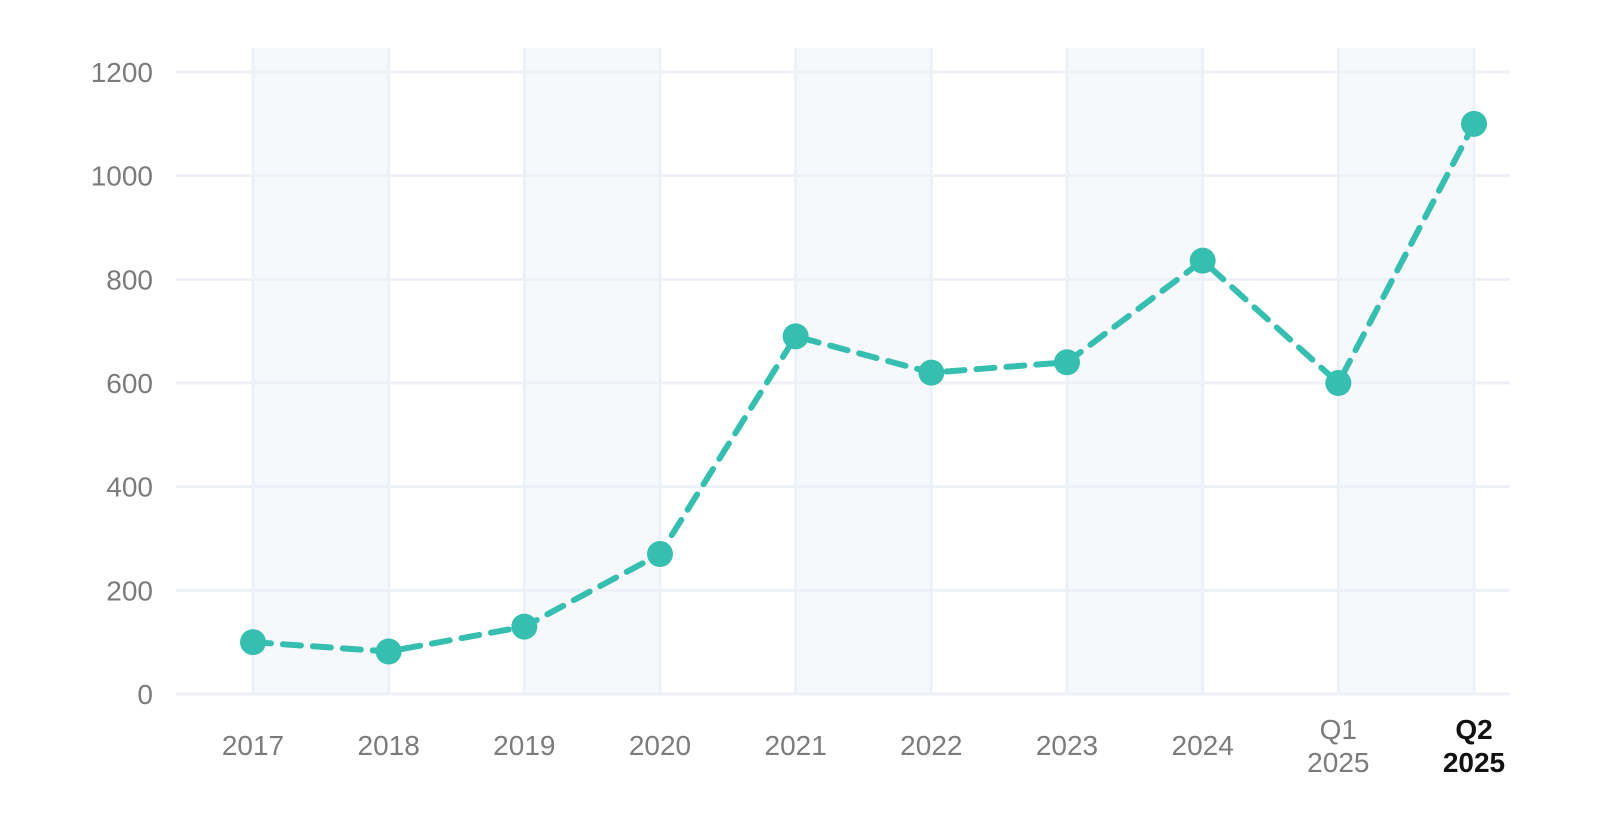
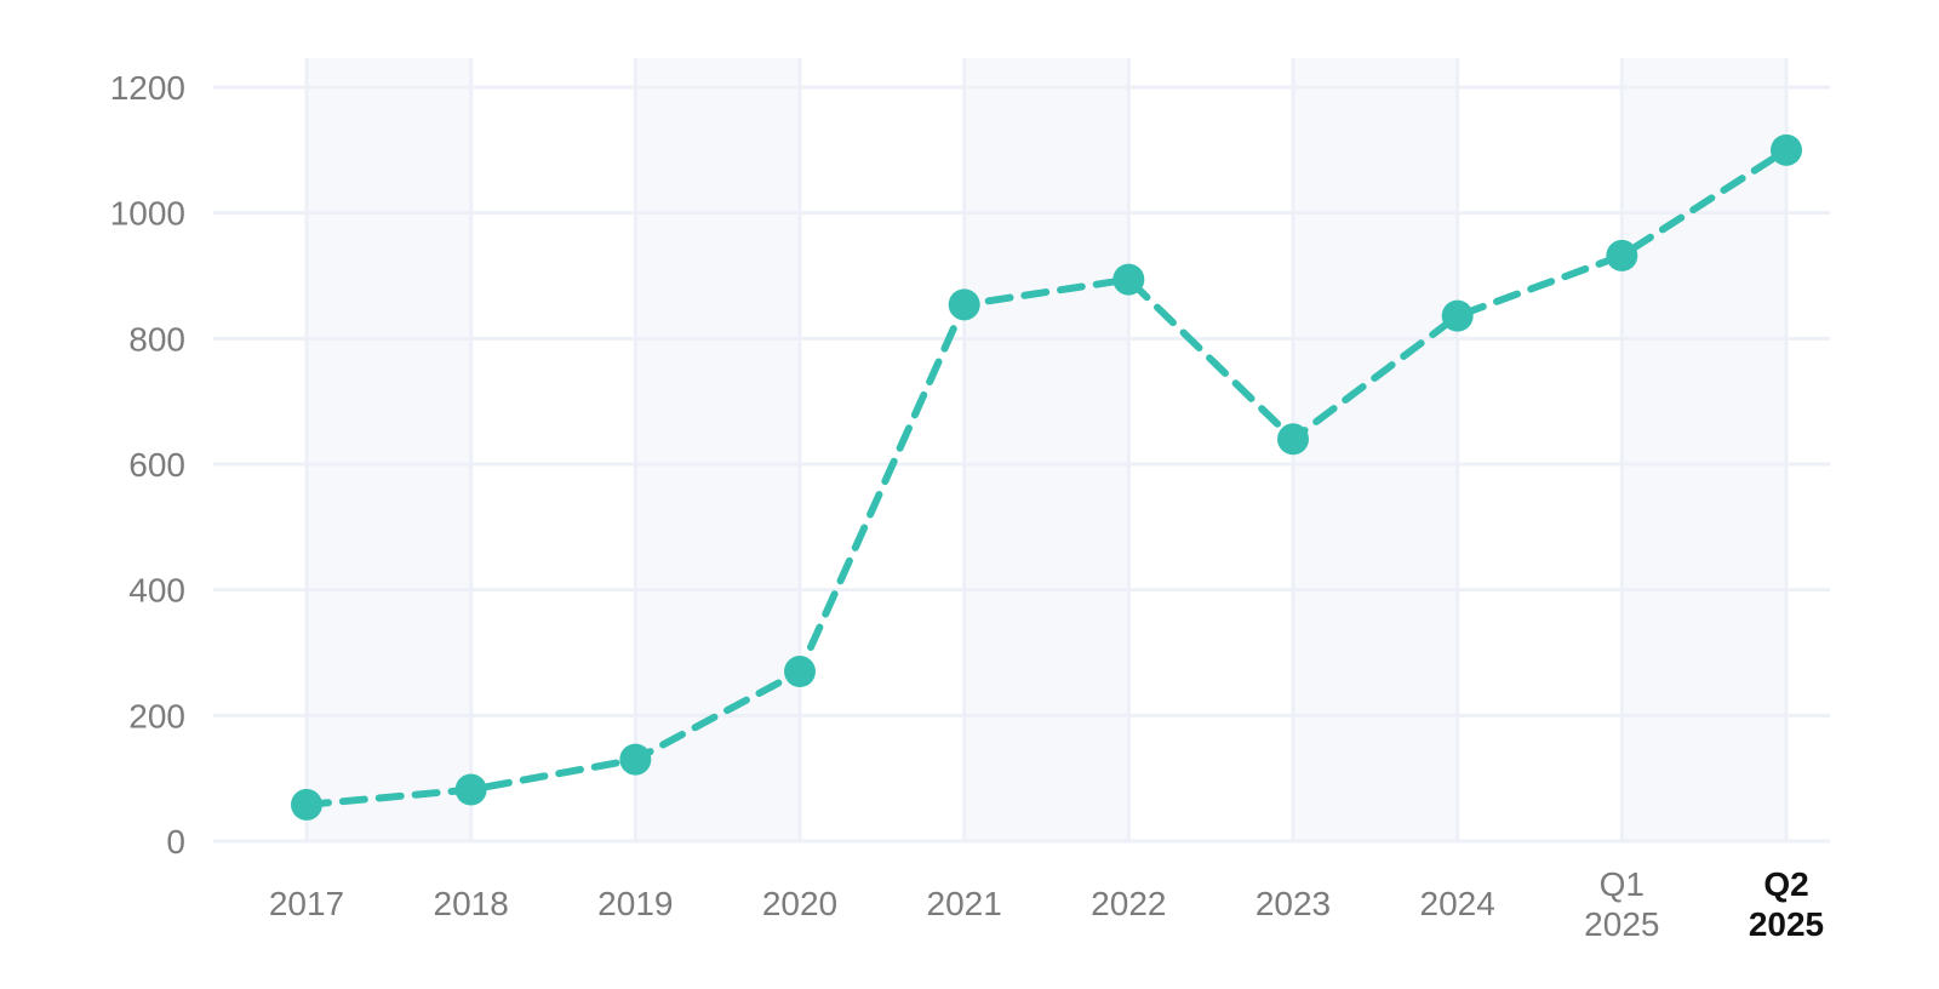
2017: 100 -> 60
2021: 690 -> 850
2022: 620 -> 890
Q1 2025: 600 -> 930
